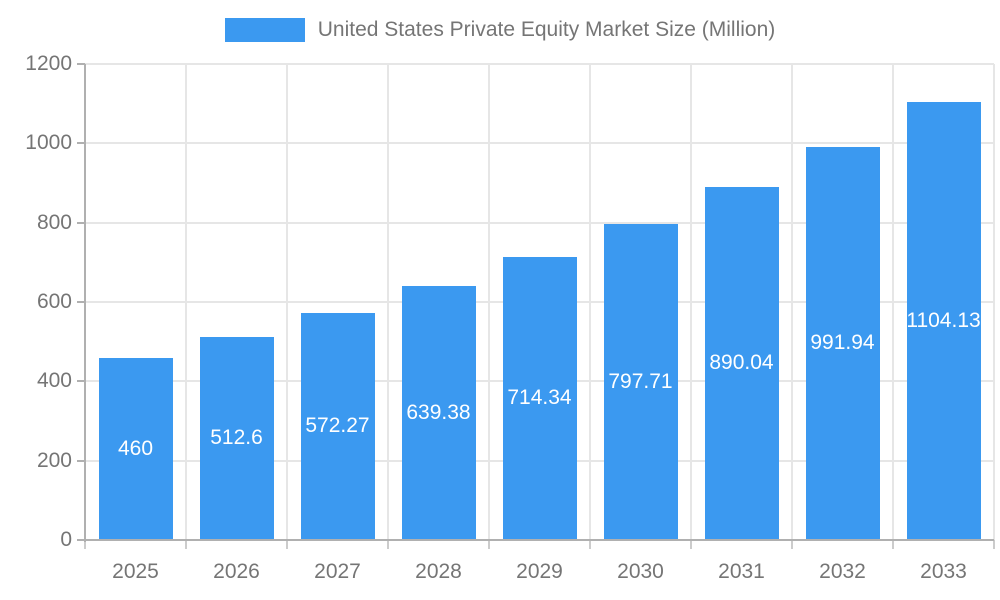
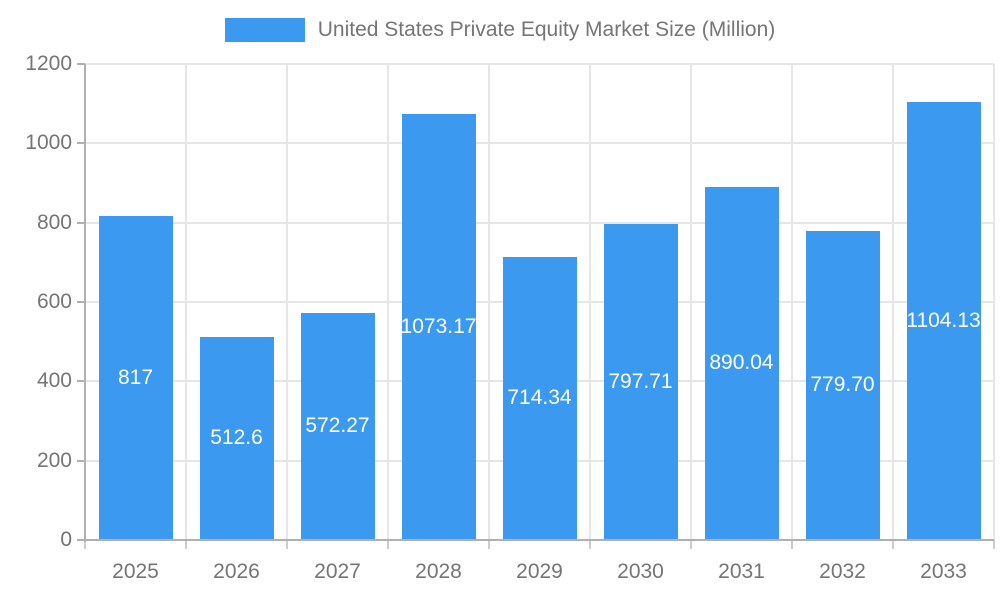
2025: 460 -> 817
2028: 639.38 -> 1073.17
2032: 991.94 -> 779.70
